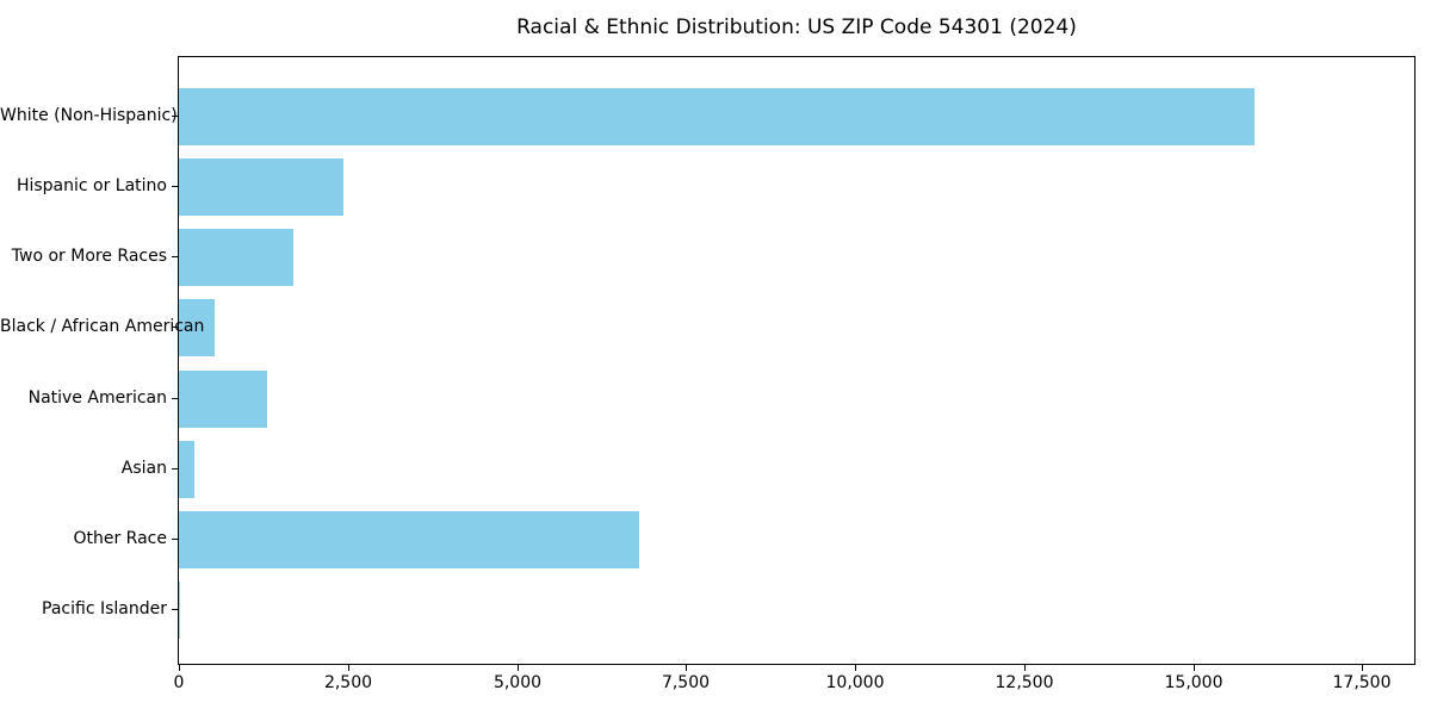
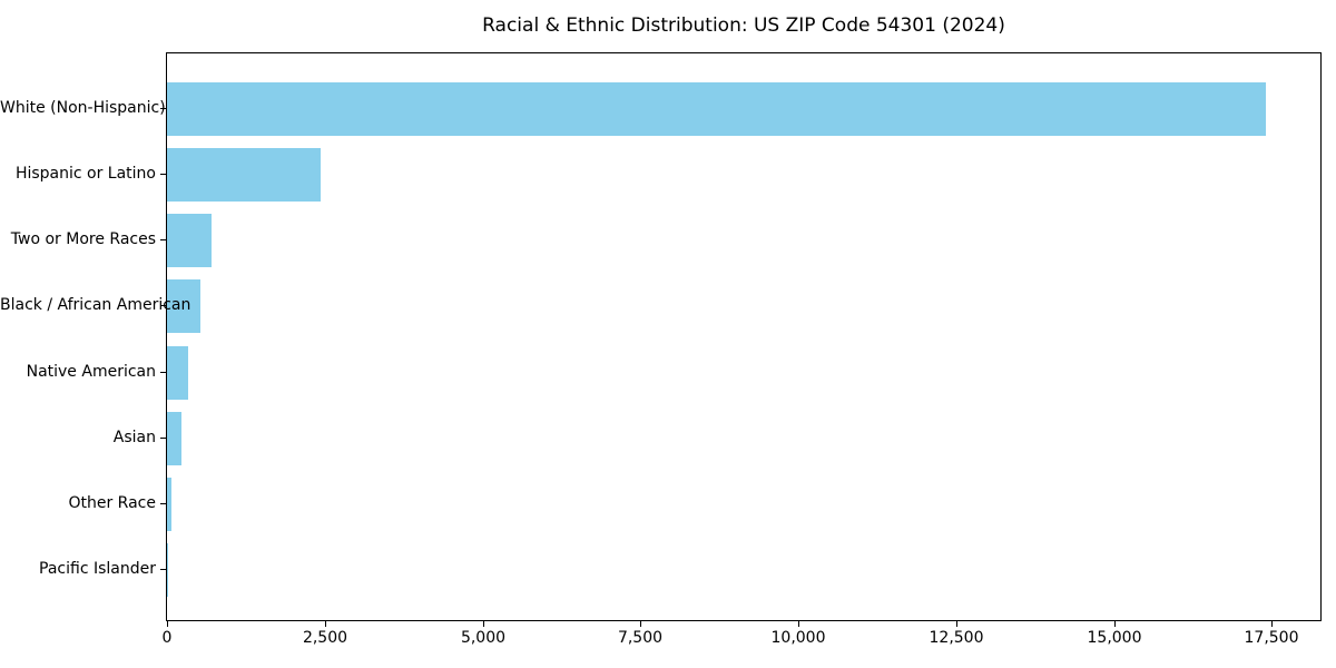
White (Non-Hispanic): 15900 -> 17400
Two or More Races: 1700 -> 700
Native American: 1300 -> 300
Other Race: 6800 -> 100
